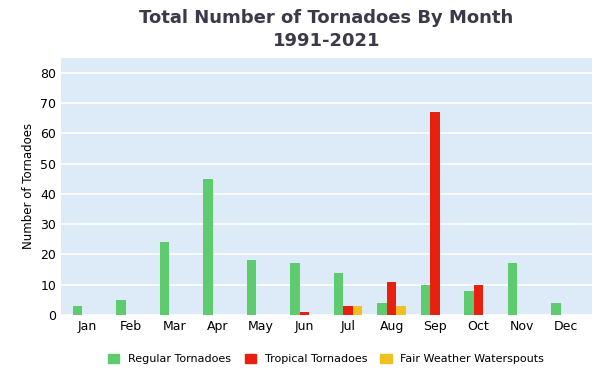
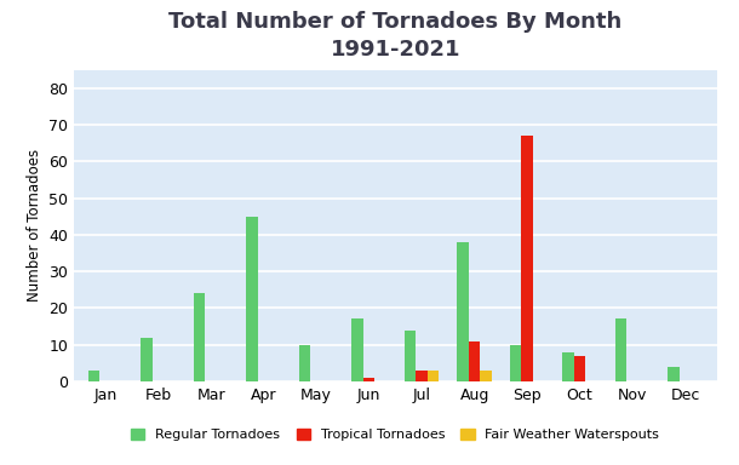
Regular Tornadoes/Feb: 5 -> 12
Regular Tornadoes/May: 18 -> 10
Regular Tornadoes/Aug: 4 -> 38
Tropical Tornadoes/Oct: 10 -> 7
